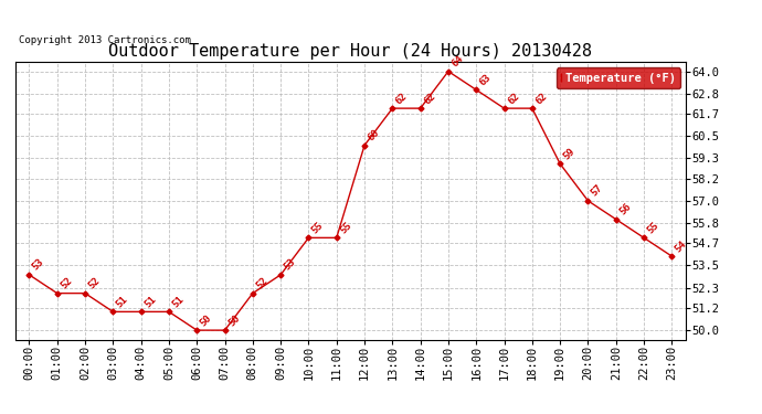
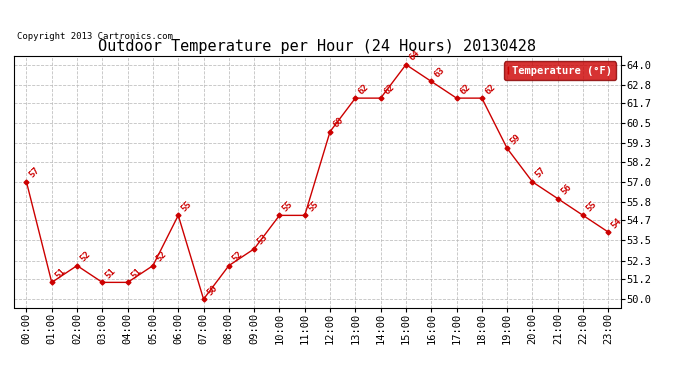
00:00: 53 -> 57
01:00: 52 -> 51
05:00: 51 -> 52
06:00: 50 -> 55
